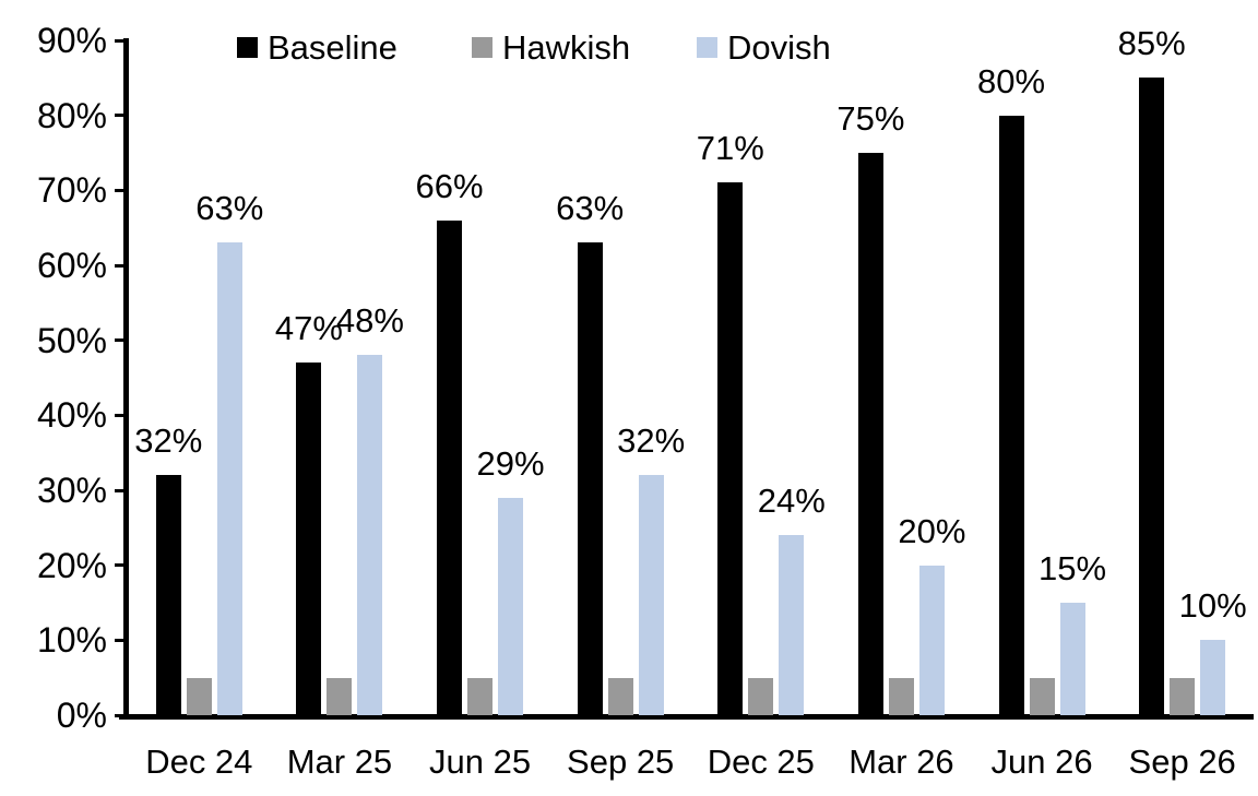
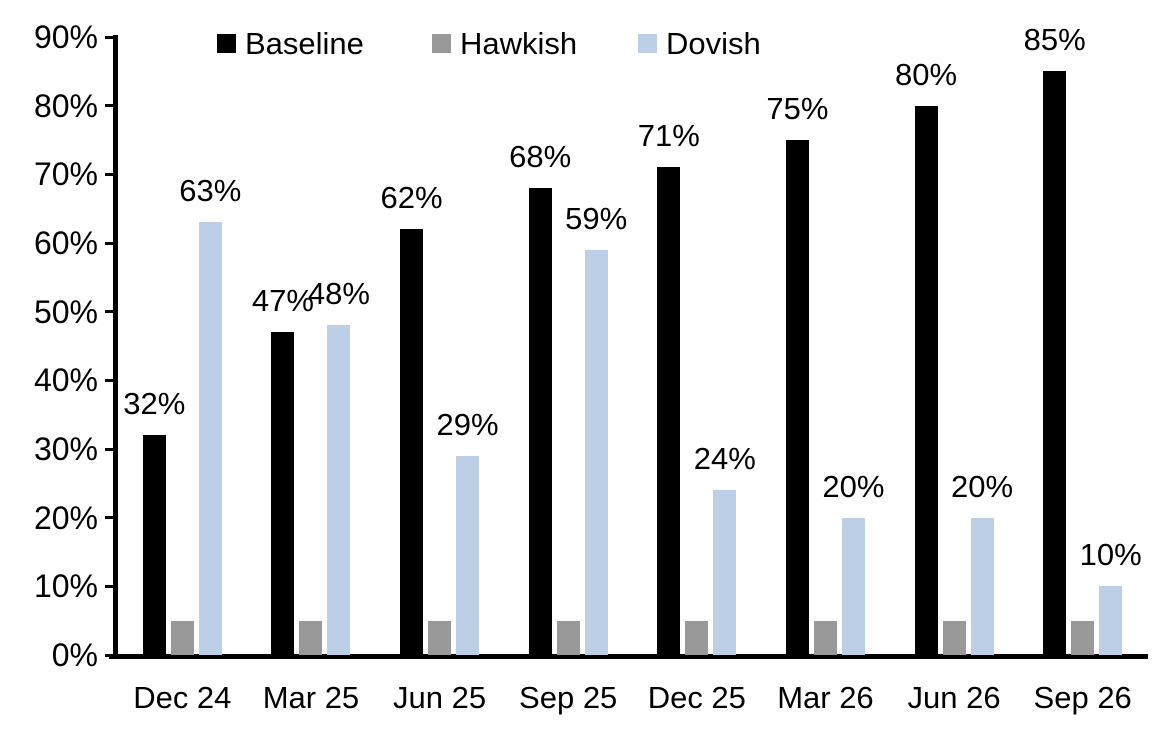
Baseline/Jun 25: 66% -> 62%
Baseline/Sep 25: 63% -> 68%
Dovish/Sep 25: 32% -> 59%
Dovish/Jun 26: 15% -> 20%
